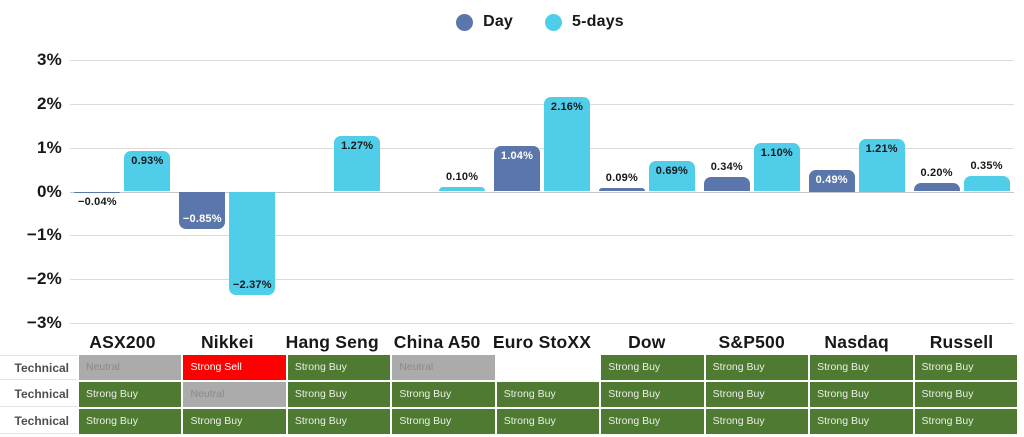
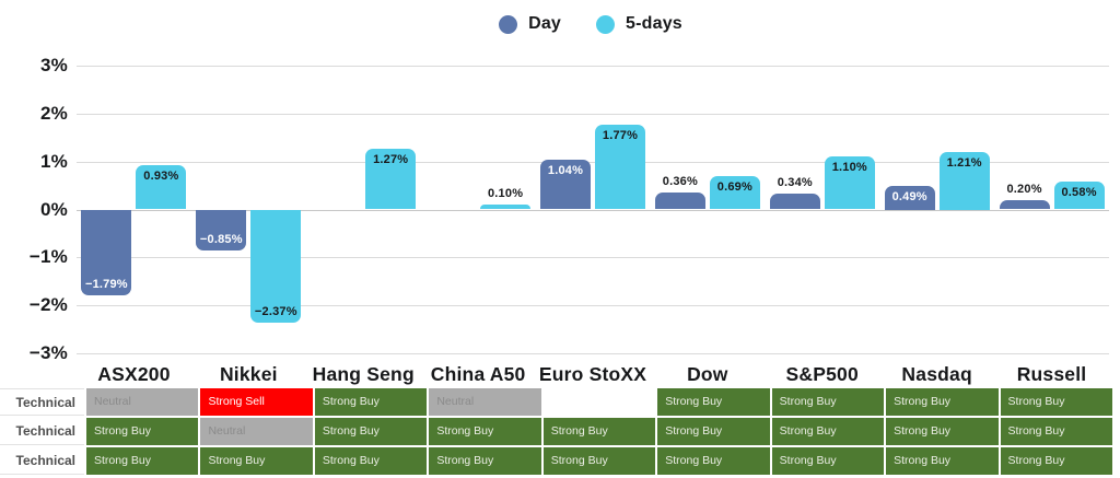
Day/ASX200: −0.04% -> −1.79%
5-days/Euro StoXX: 2.16% -> 1.77%
Day/Dow: 0.09% -> 0.36%
5-days/Russell: 0.35% -> 0.58%
